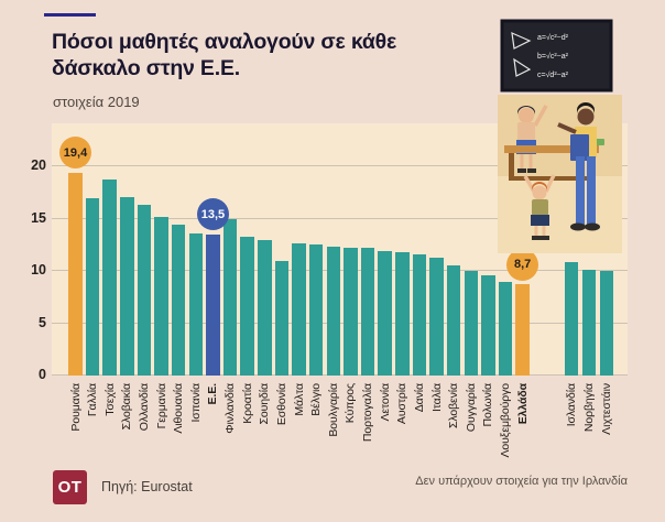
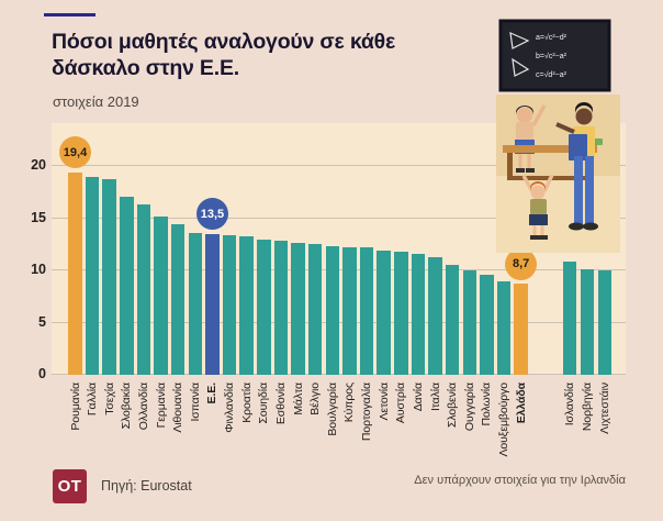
Γαλλία: 17 -> 19
Φινλανδία: 15 -> 13
Εσθονία: 11 -> 13
